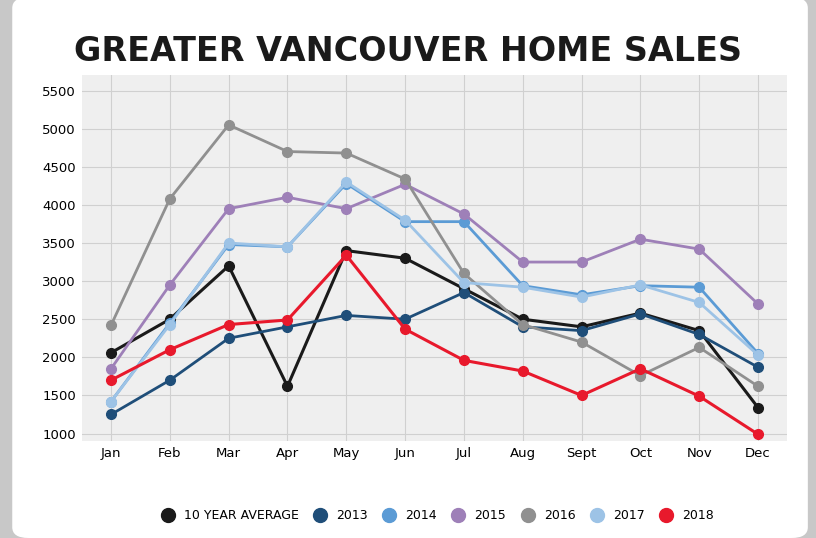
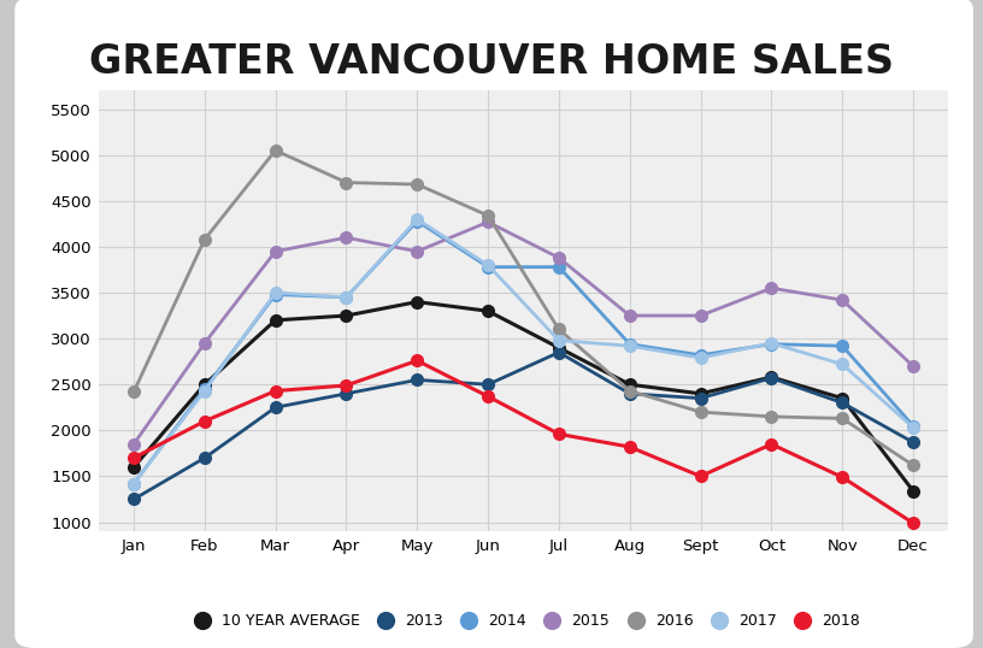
10 YEAR AVERAGE/Jan: 2060 -> 1600
10 YEAR AVERAGE/Apr: 1620 -> 3250
2018/May: 3340 -> 2760
2016/Oct: 1760 -> 2150
